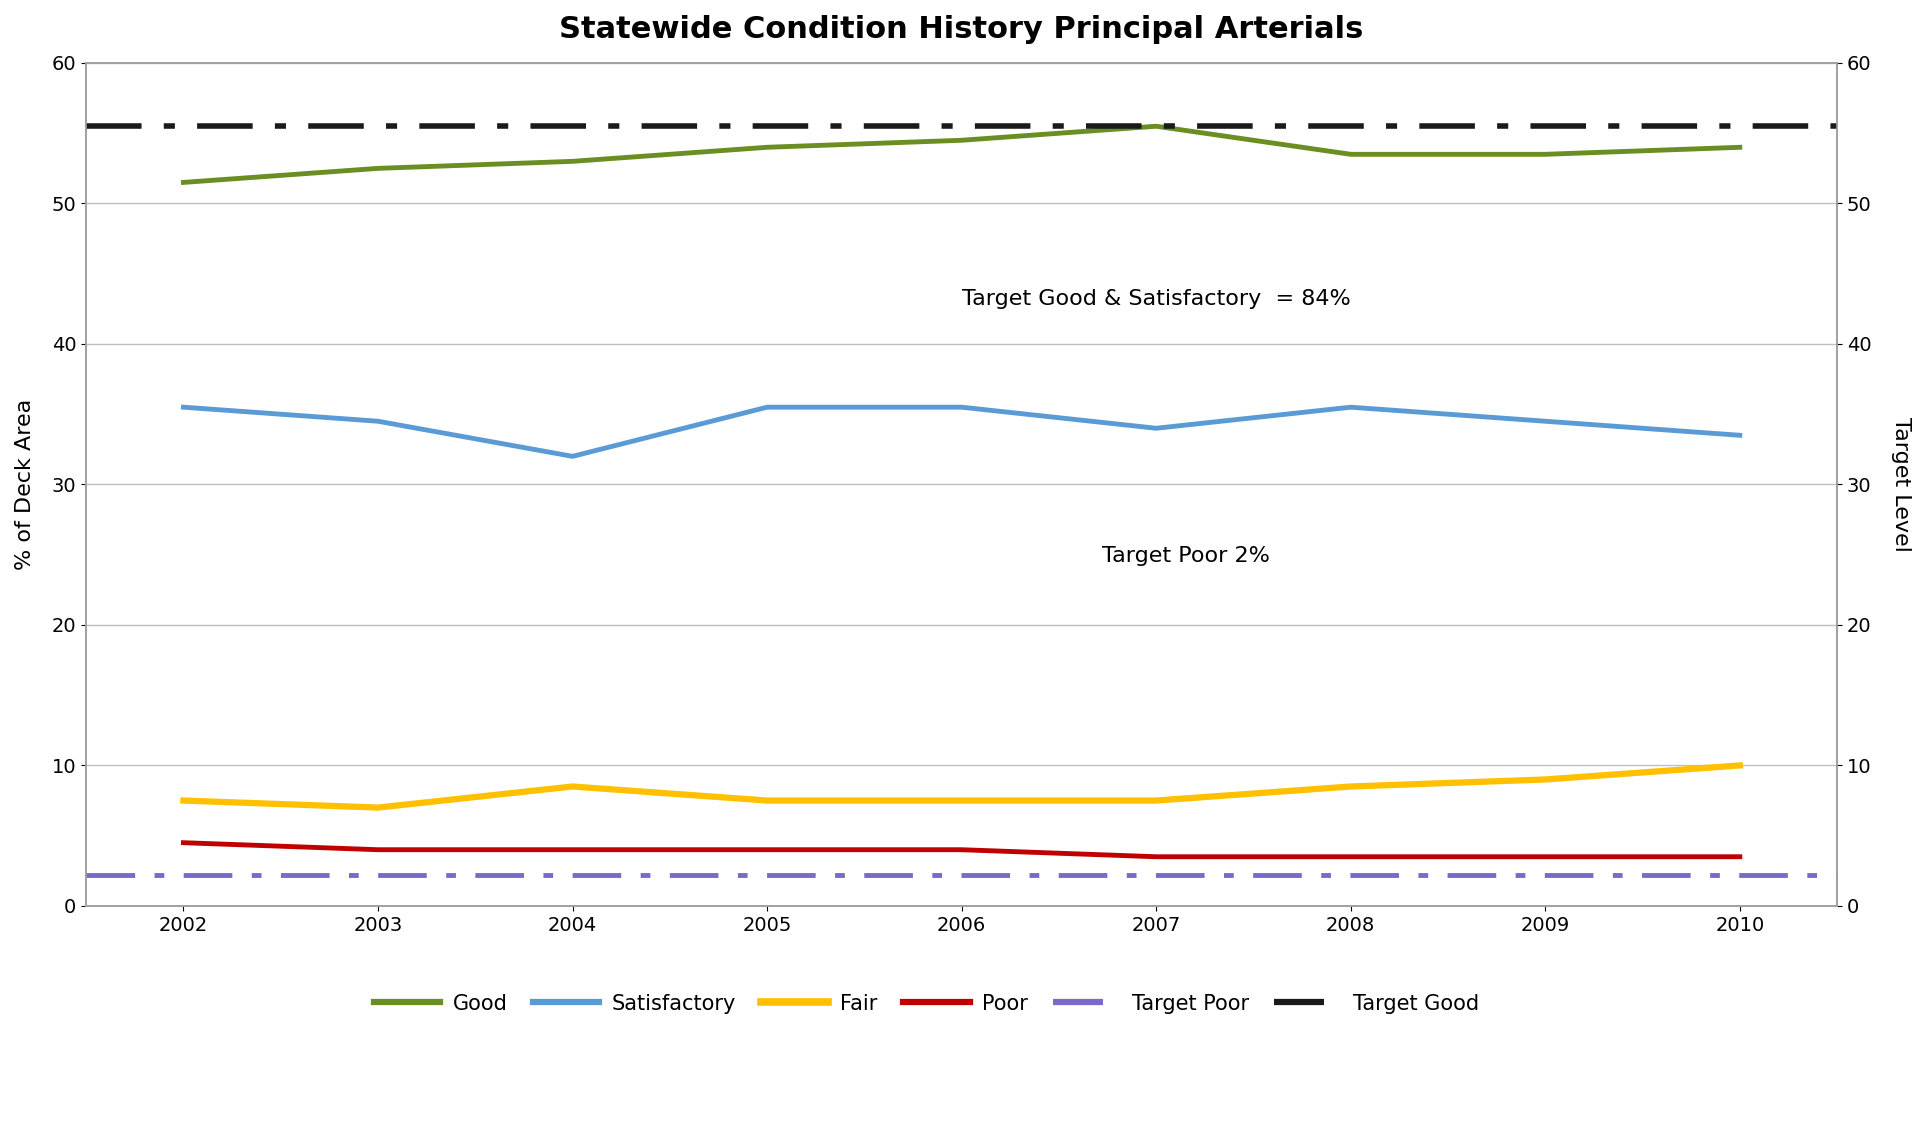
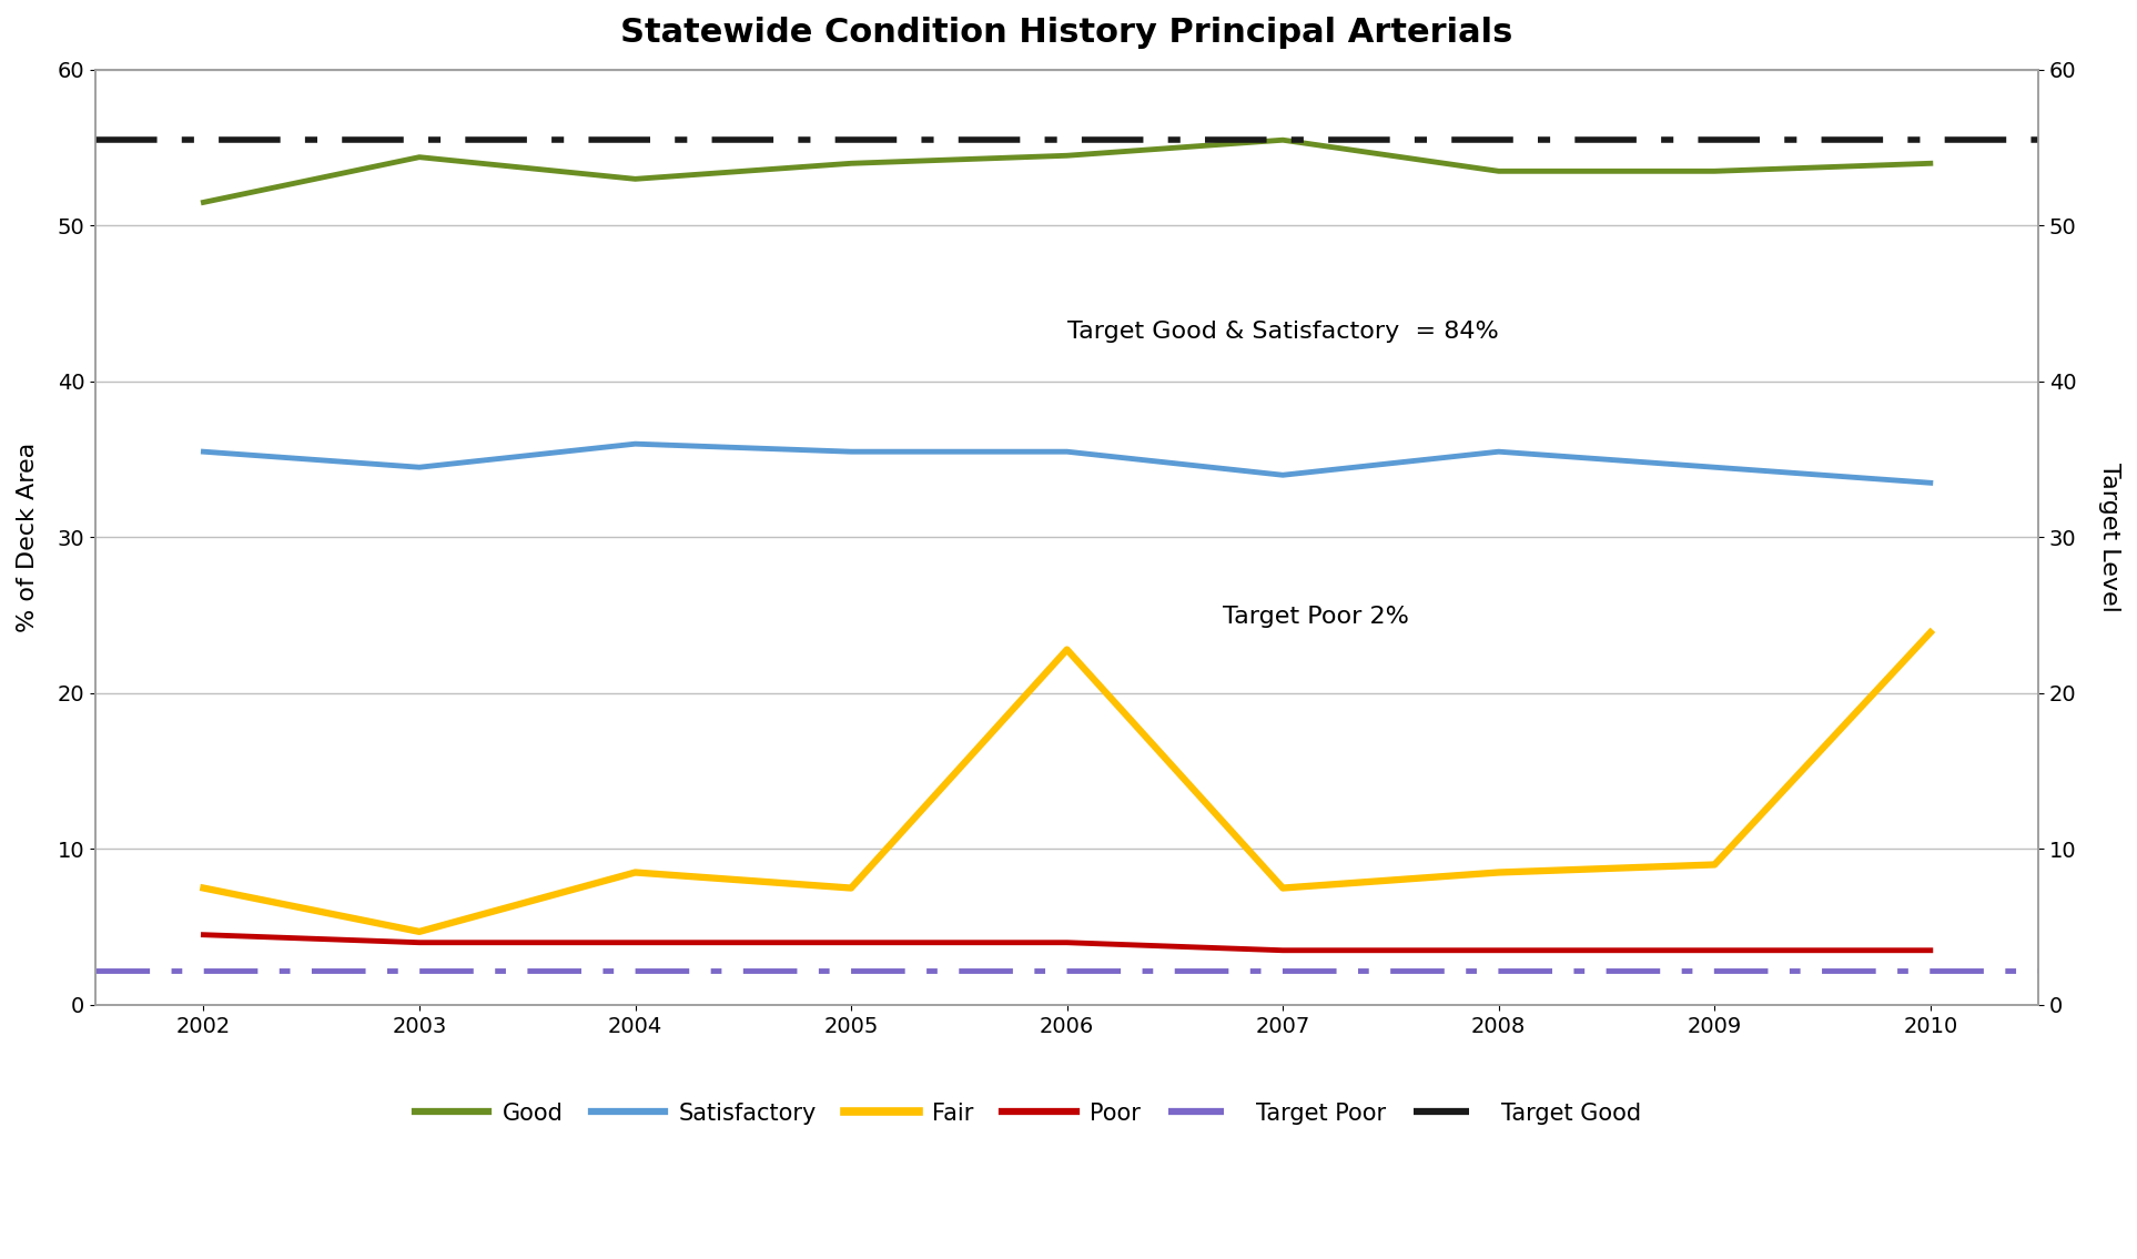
Good/2003: 52.5 -> 54.4
Fair/2003: 7.0 -> 4.7
Satisfactory/2004: 32.0 -> 36.0
Fair/2006: 7.5 -> 22.8
Fair/2010: 10.0 -> 23.9
